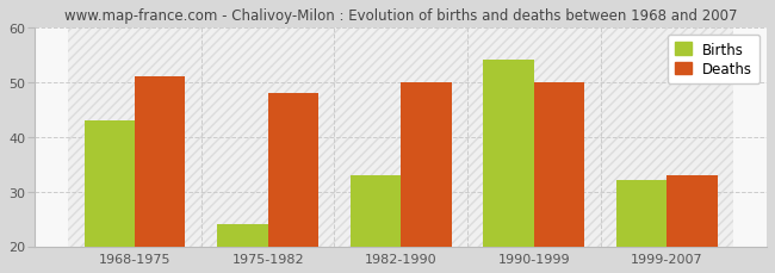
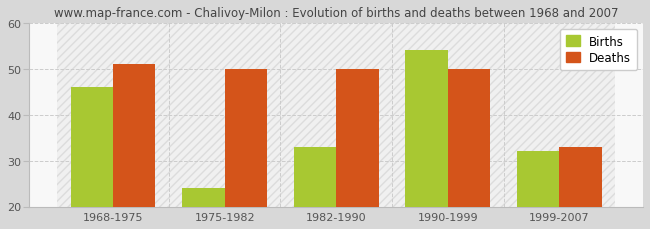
Births/1968-1975: 43 -> 46
Deaths/1975-1982: 48 -> 50
